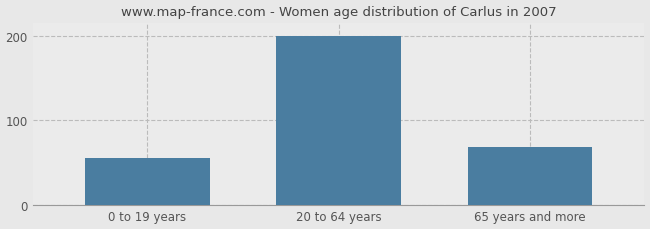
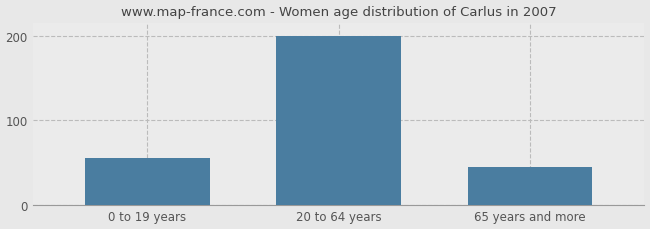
65 years and more: 68 -> 45
